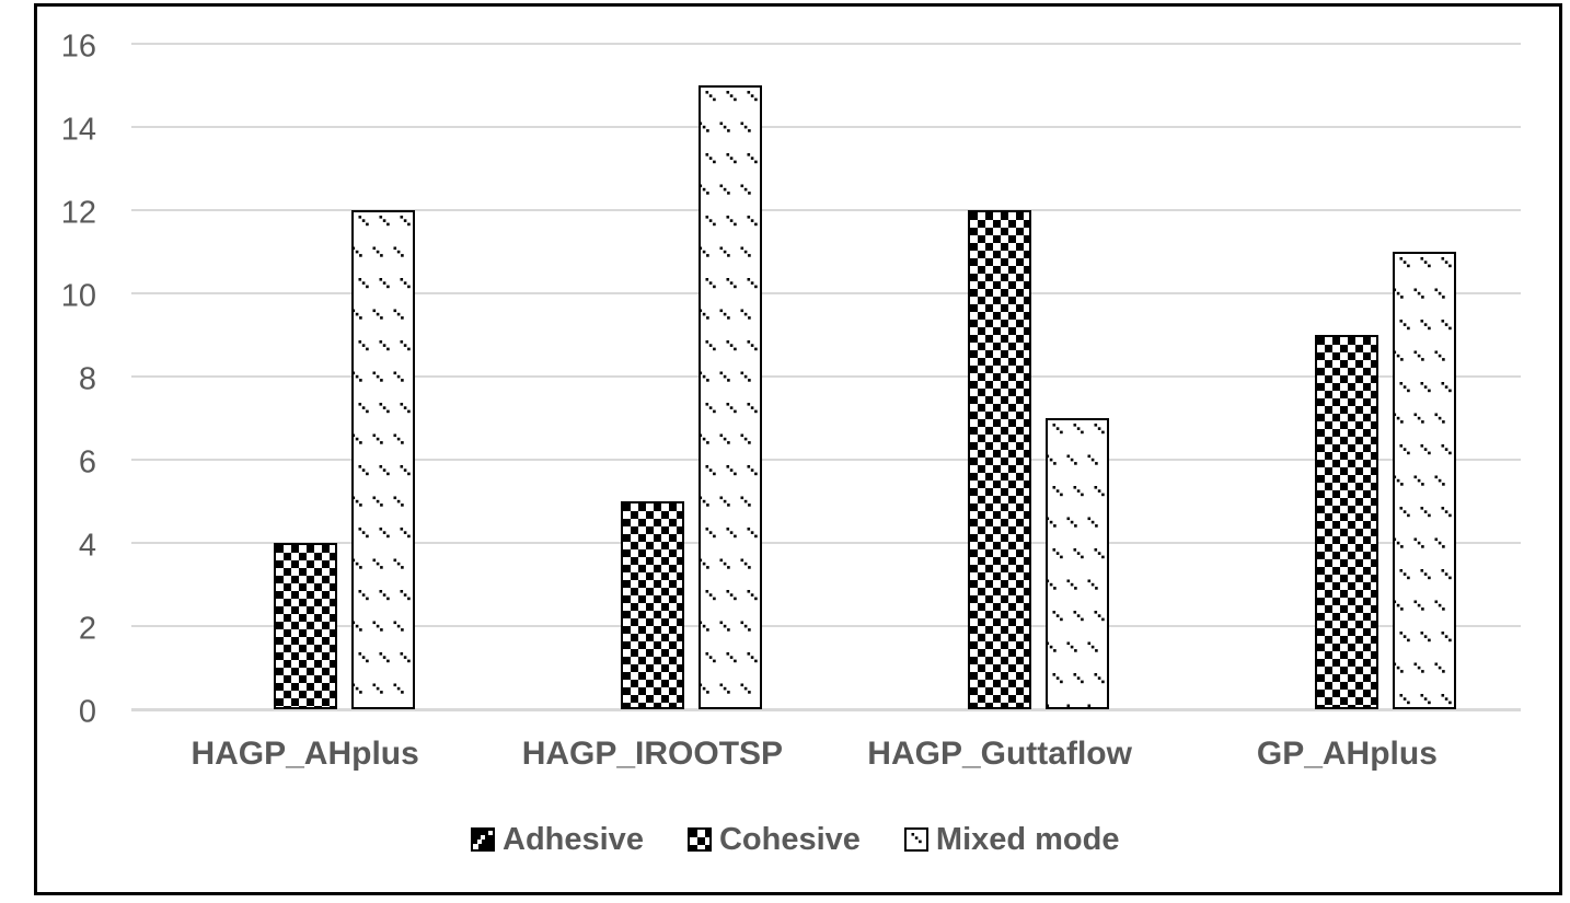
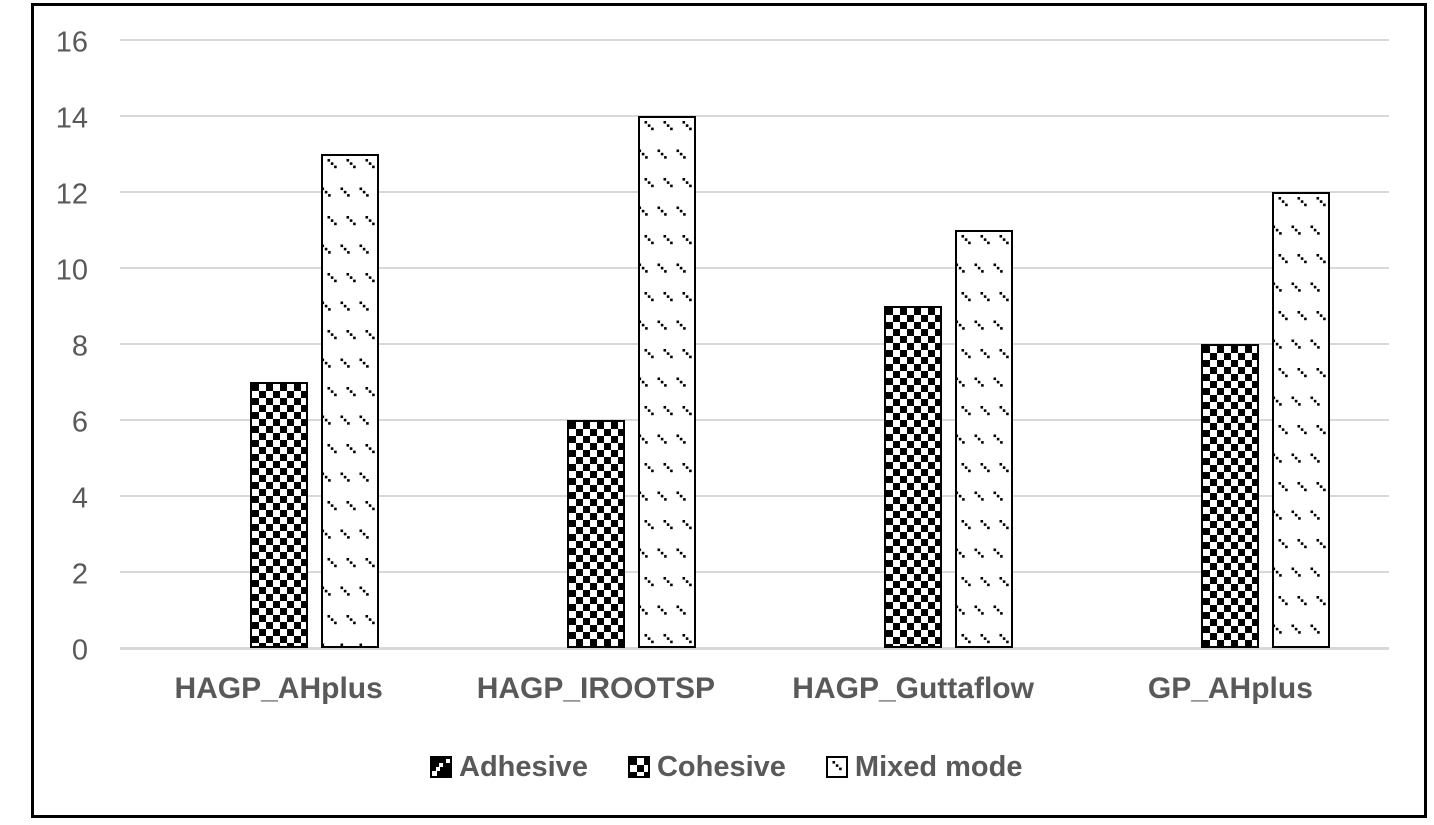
Cohesive/HAGP_AHplus: 4 -> 7
Mixed mode/HAGP_AHplus: 12 -> 13
Cohesive/HAGP_IROOTSP: 5 -> 6
Mixed mode/HAGP_IROOTSP: 15 -> 14
Cohesive/HAGP_Guttaflow: 12 -> 9
Mixed mode/HAGP_Guttaflow: 7 -> 11
Cohesive/GP_AHplus: 9 -> 8
Mixed mode/GP_AHplus: 11 -> 12
